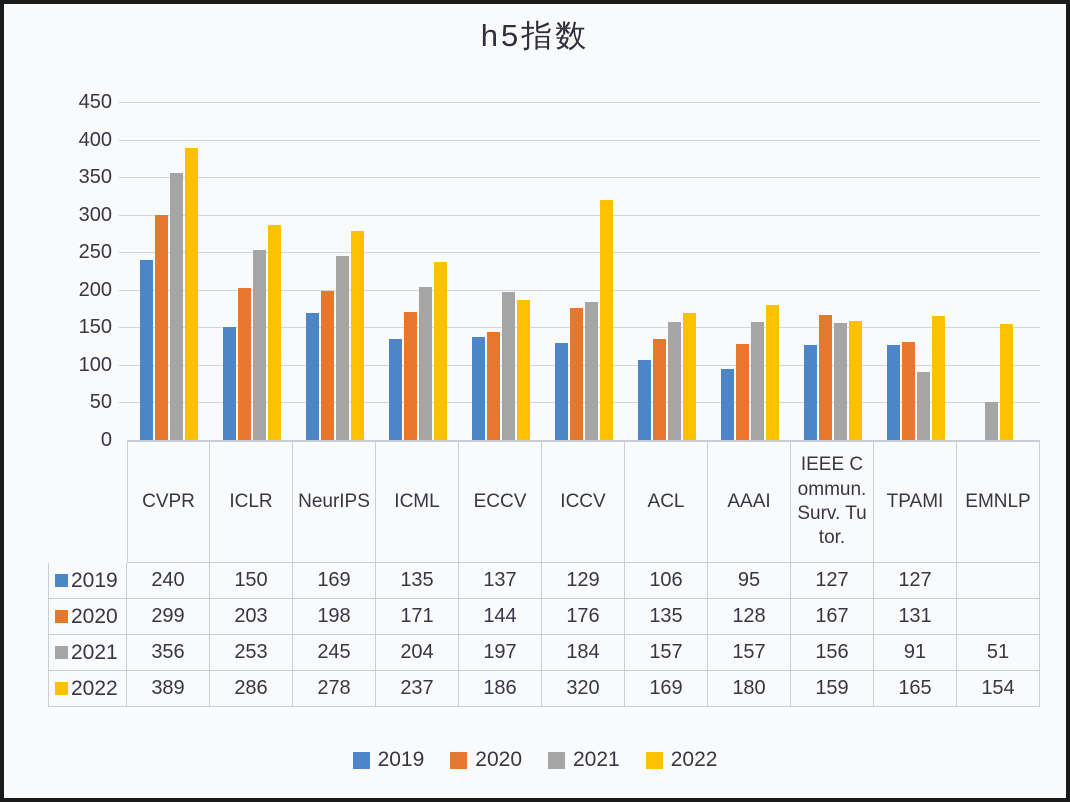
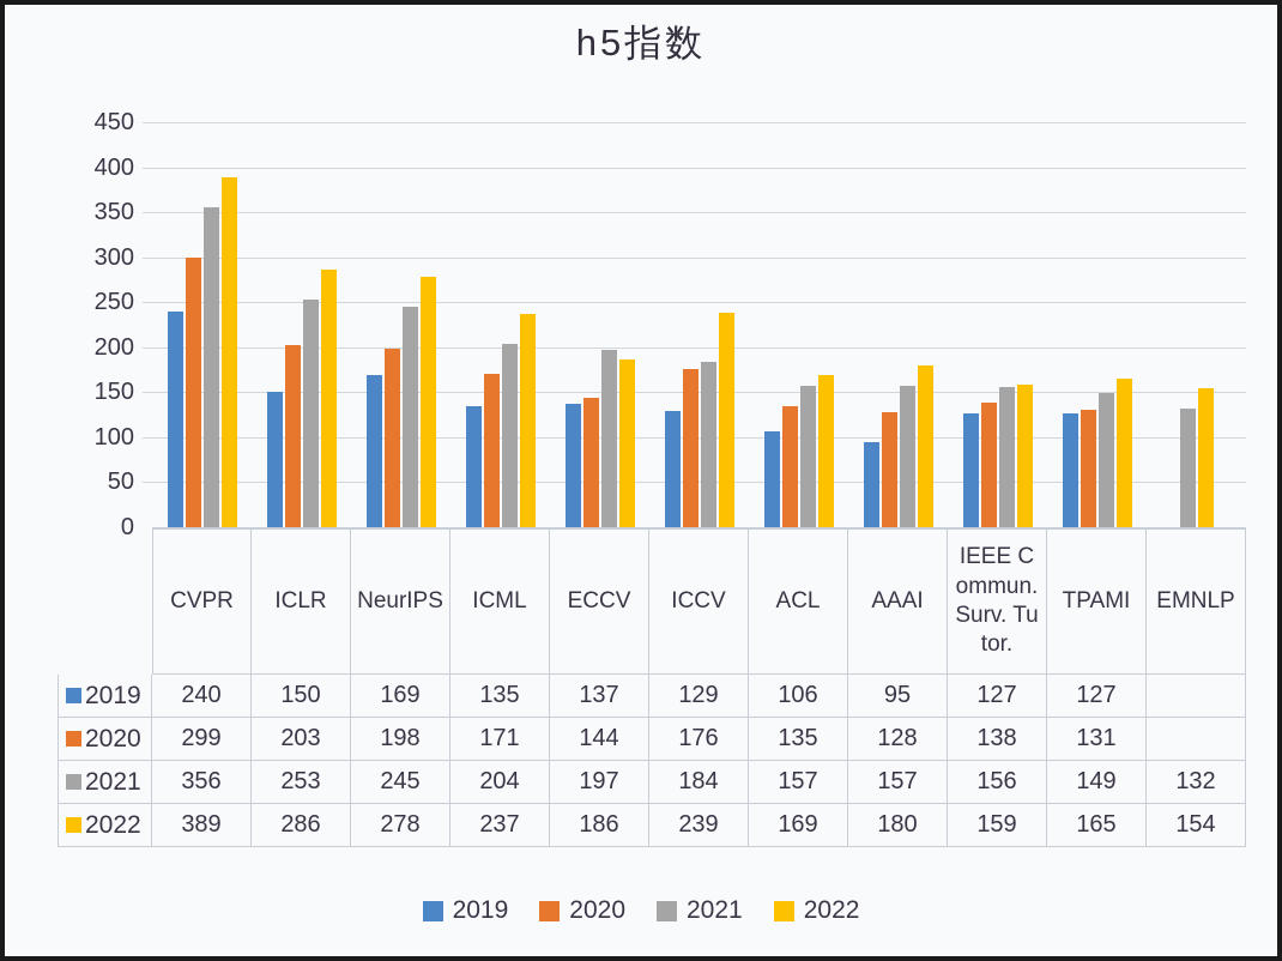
2022/ICCV: 320 -> 239
2020/IEEE Commun. Surv. Tutor.: 167 -> 138
2021/TPAMI: 91 -> 149
2021/EMNLP: 51 -> 132
